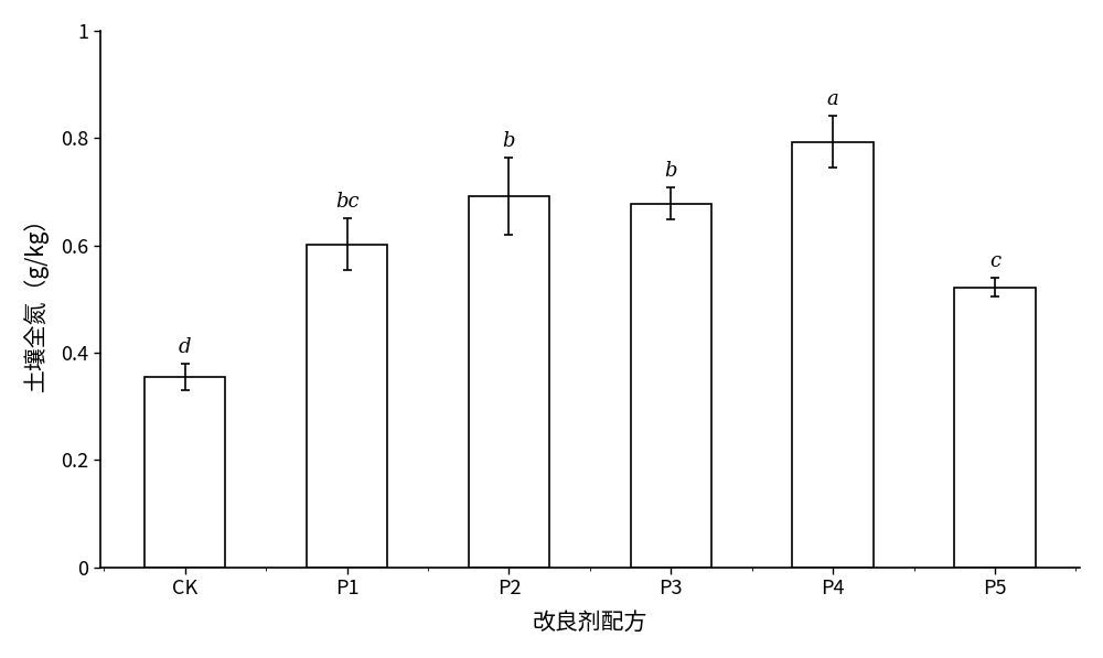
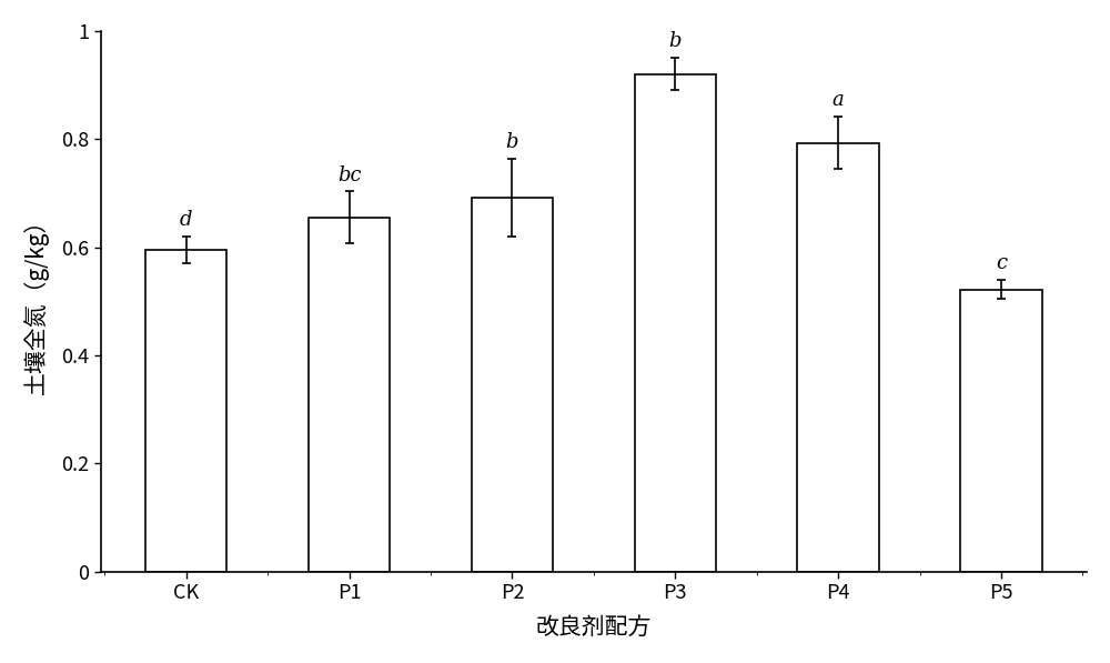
CK: 0.355 -> 0.595
P1: 0.602 -> 0.655
P3: 0.678 -> 0.920
